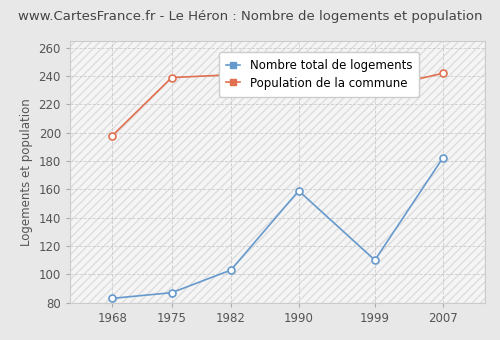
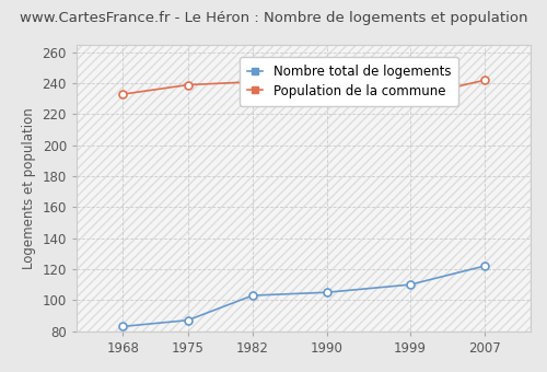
Population de la commune/1968: 198 -> 233
Nombre total de logements/1990: 159 -> 105
Nombre total de logements/2007: 182 -> 122
